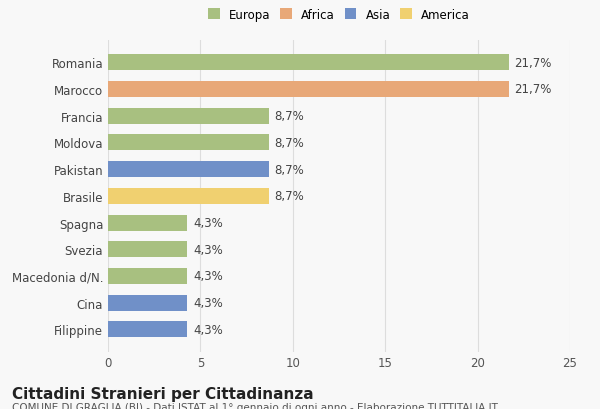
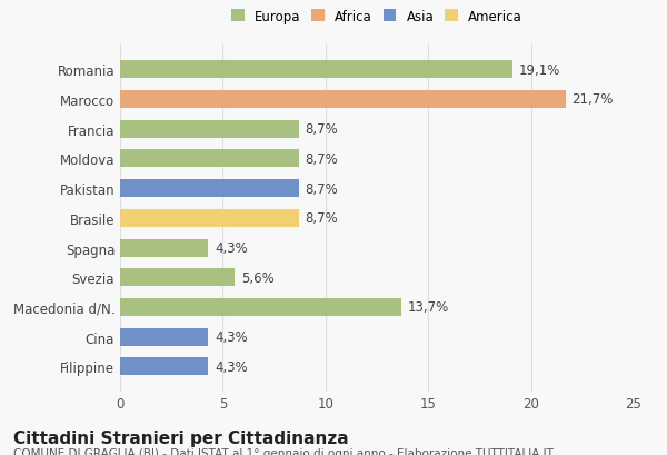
Romania: 21,7% -> 19,1%
Svezia: 4,3% -> 5,6%
Macedonia d/N.: 4,3% -> 13,7%
